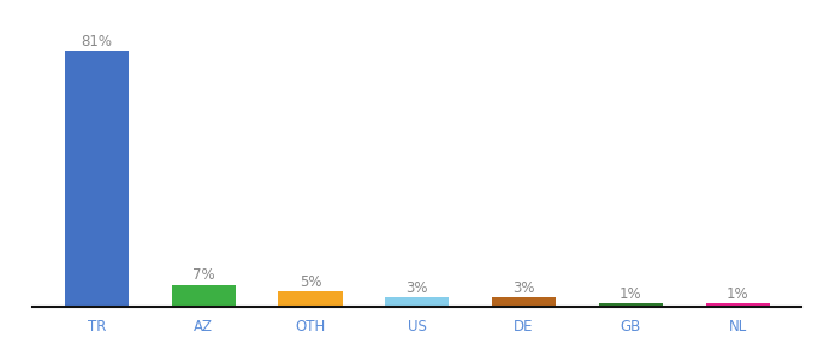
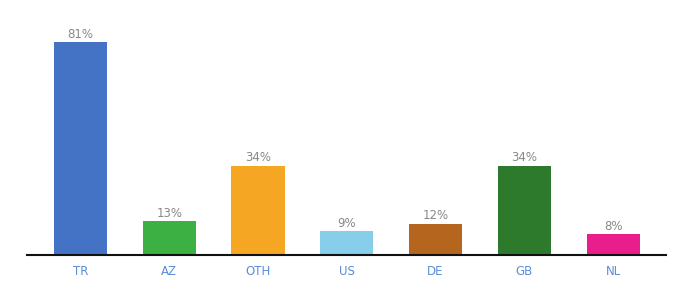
AZ: 7% -> 13%
OTH: 5% -> 34%
US: 3% -> 9%
DE: 3% -> 12%
GB: 1% -> 34%
NL: 1% -> 8%
